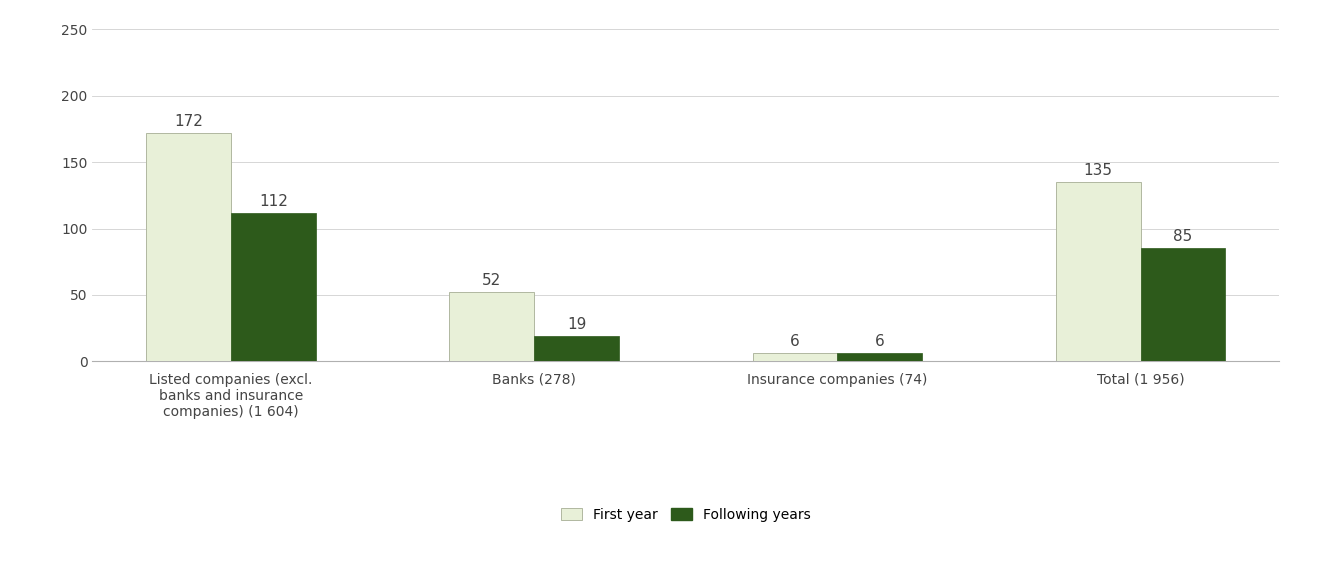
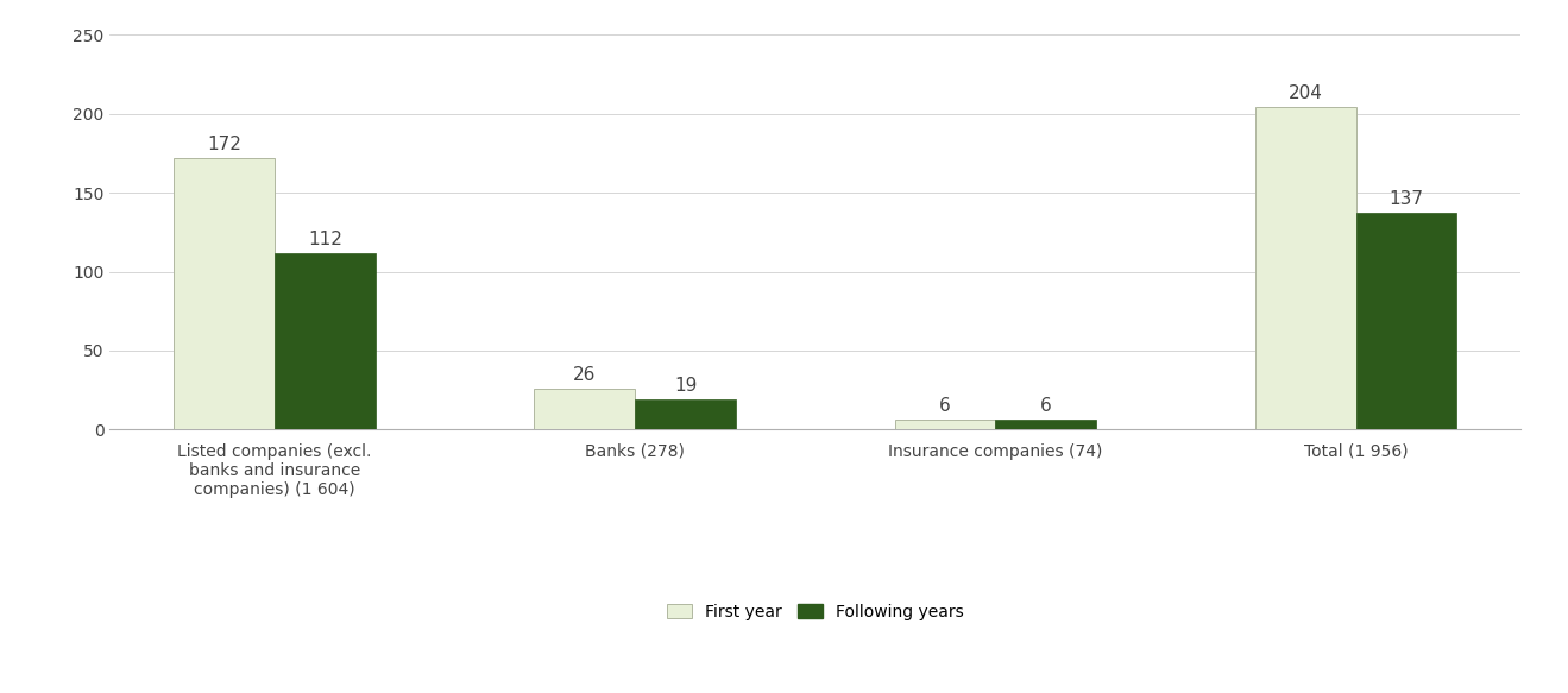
First year/Banks (278): 52 -> 26
First year/Total (1 956): 135 -> 204
Following years/Total (1 956): 85 -> 137
